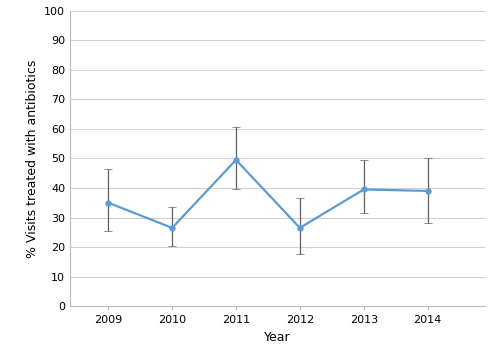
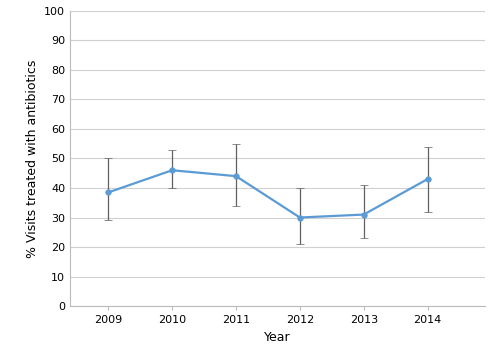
2009: 35.0 -> 38.5
2010: 26.5 -> 46.0
2011: 49.5 -> 44.0
2012: 26.5 -> 30.0
2013: 39.5 -> 31.0
2014: 39.0 -> 43.0
